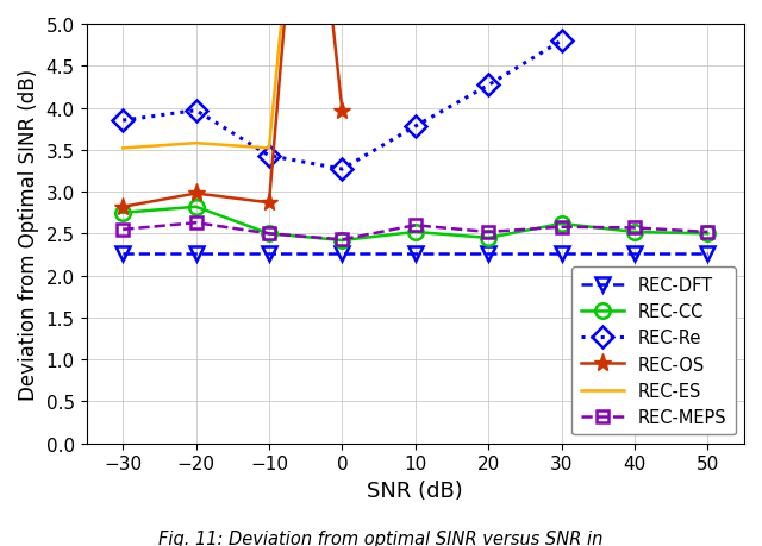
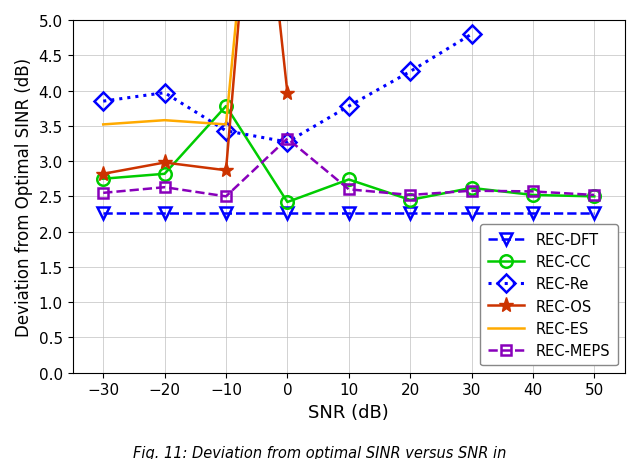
REC-CC/−10: 2.50 -> 3.78
REC-MEPS/0: 2.43 -> 3.32
REC-CC/10: 2.52 -> 2.74
